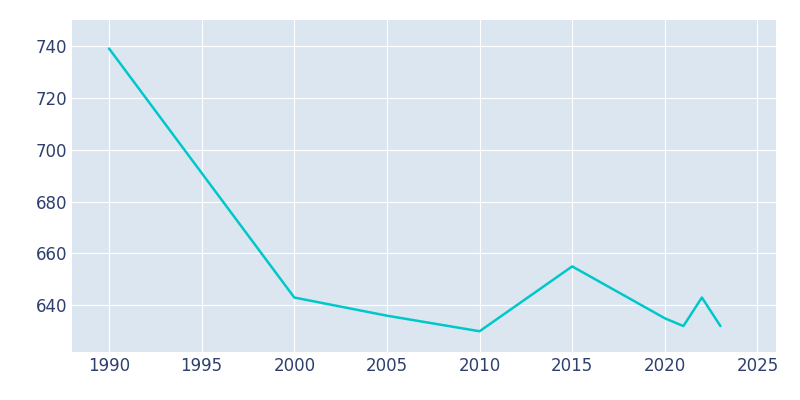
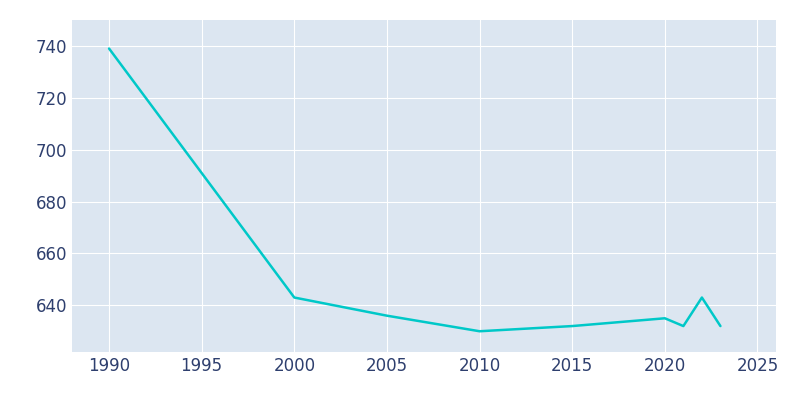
2015: 655 -> 632
